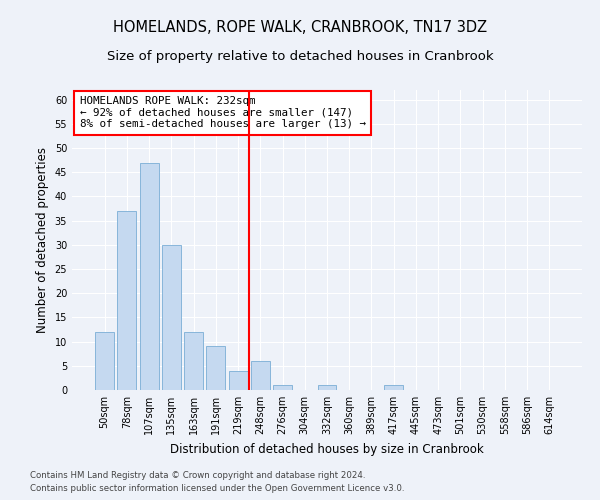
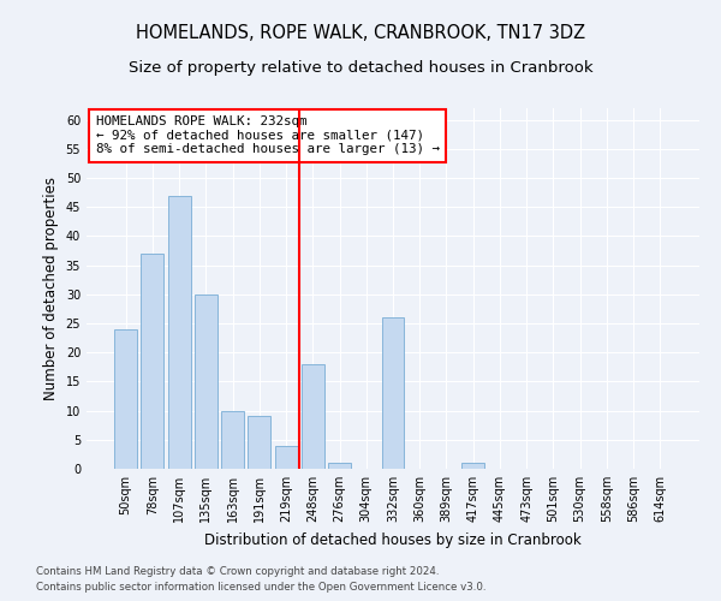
50sqm: 12 -> 24
163sqm: 12 -> 10
248sqm: 6 -> 18
332sqm: 1 -> 26
